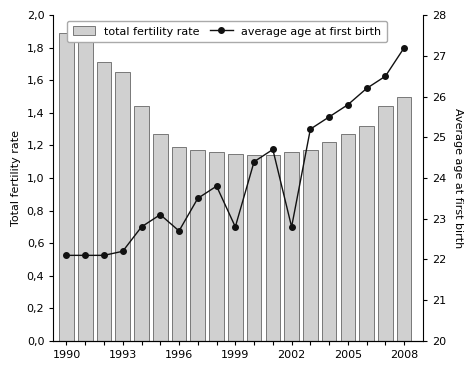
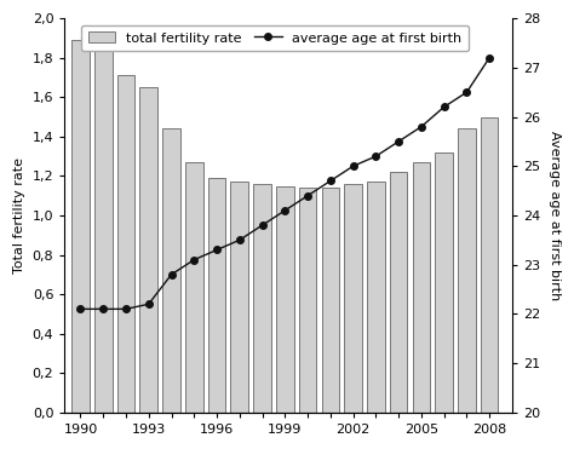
average age at first birth/1996: 22.7 -> 23.3
average age at first birth/1999: 22.8 -> 24.1
average age at first birth/2002: 22.8 -> 25.0
